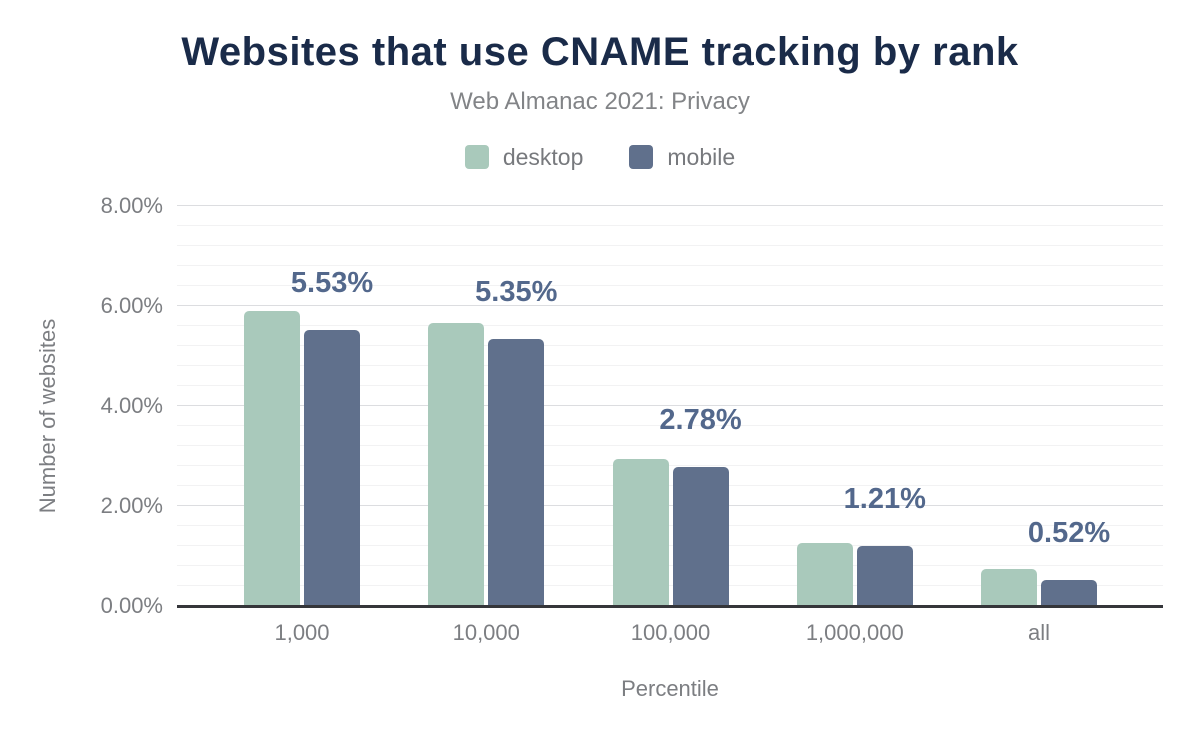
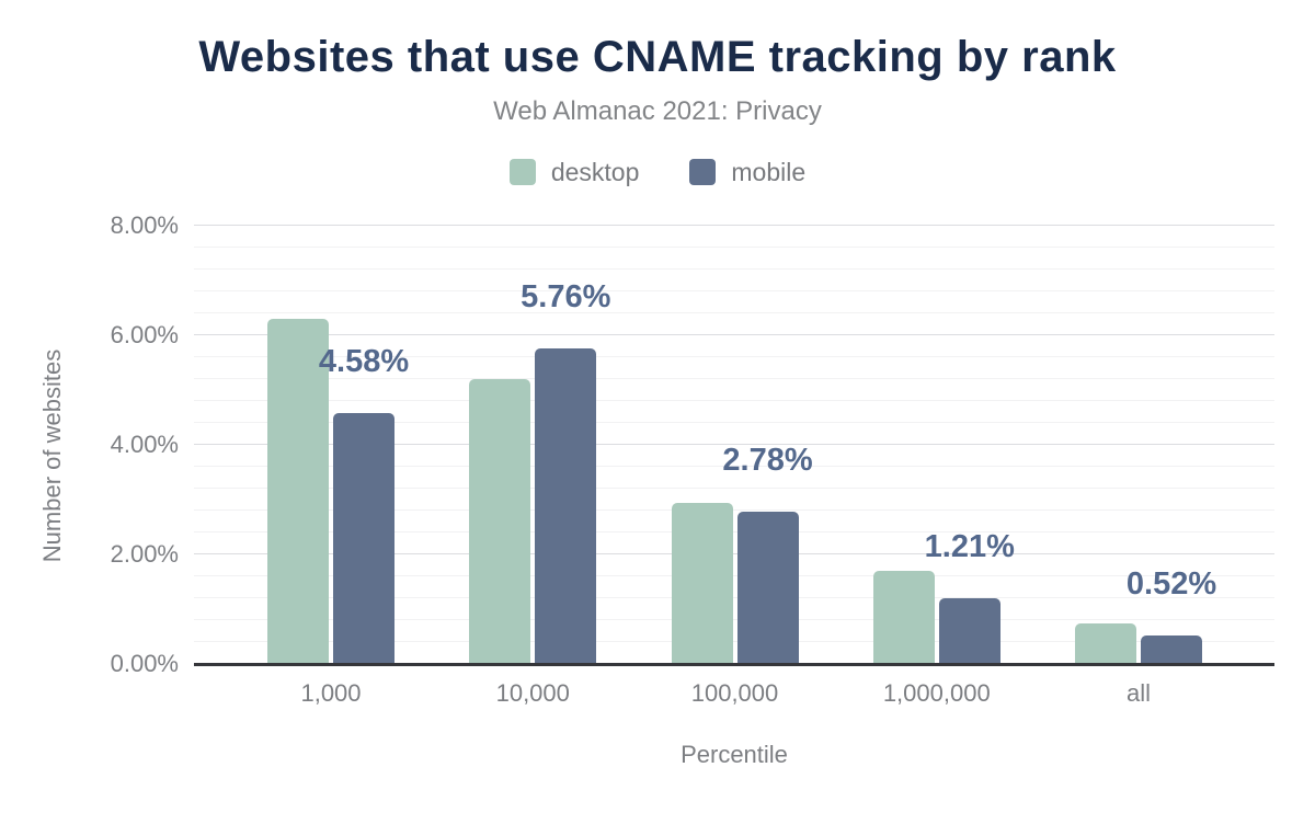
desktop/1,000: 5.9% -> 6.3%
mobile/1,000: 5.53% -> 4.58%
desktop/10,000: 5.7% -> 5.2%
mobile/10,000: 5.35% -> 5.76%
desktop/1,000,000: 1.3% -> 1.7%
